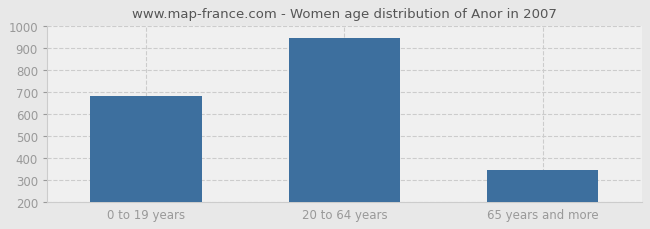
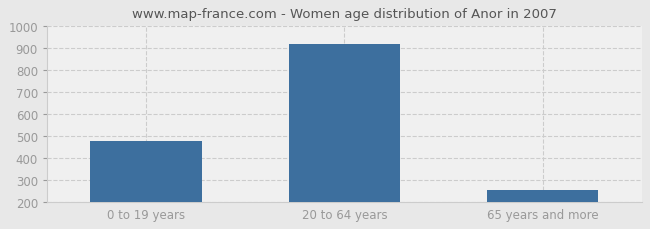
0 to 19 years: 680 -> 475
20 to 64 years: 945 -> 915
65 years and more: 345 -> 255
